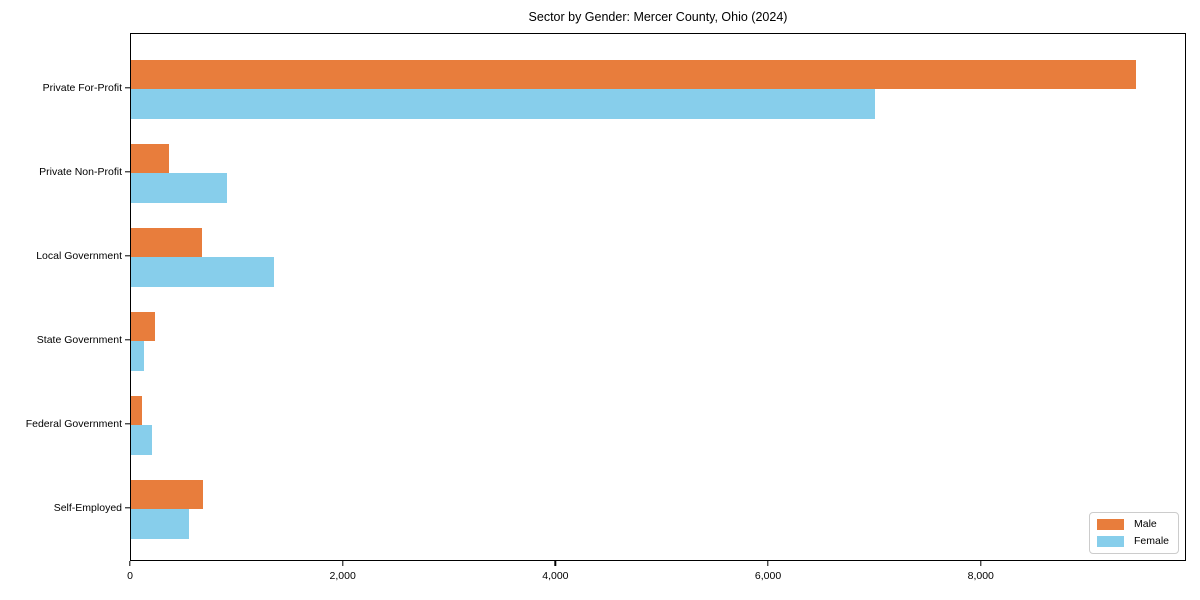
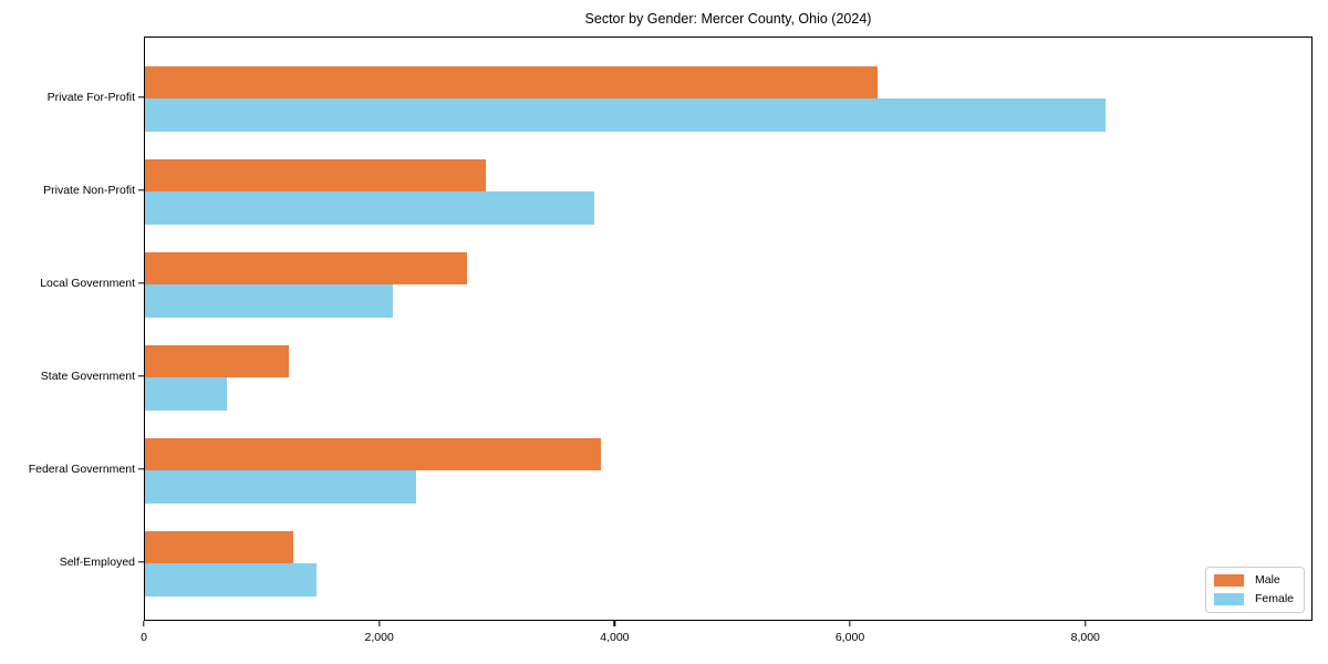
Male/Private For-Profit: 9450 -> 6220
Female/Private For-Profit: 7000 -> 8160
Male/Private Non-Profit: 360 -> 2900
Female/Private Non-Profit: 900 -> 3820
Male/Local Government: 660 -> 2740
Female/Local Government: 1340 -> 2110
Male/State Government: 220 -> 1220
Female/State Government: 120 -> 700
Male/Federal Government: 100 -> 3870
Female/Federal Government: 200 -> 2300
Male/Self-Employed: 680 -> 1260
Female/Self-Employed: 540 -> 1460
